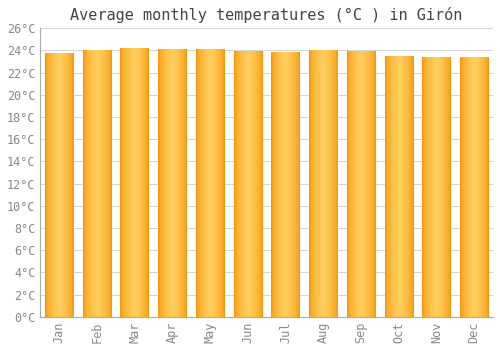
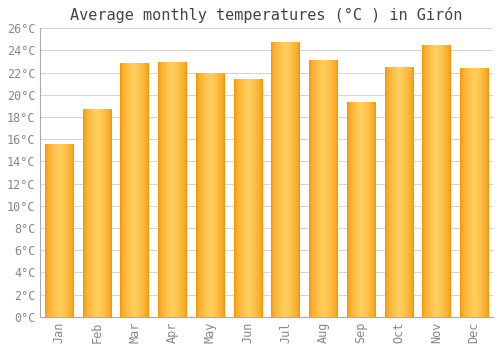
Jan: 23.7°C -> 15.5°C
Feb: 24.0°C -> 18.7°C
Mar: 24.2°C -> 22.8°C
Apr: 24.1°C -> 22.9°C
May: 24.1°C -> 21.9°C
Jun: 23.9°C -> 21.4°C
Jul: 23.8°C -> 24.7°C
Aug: 24.0°C -> 23.1°C
Sep: 23.9°C -> 19.3°C
Oct: 23.5°C -> 22.5°C
Nov: 23.4°C -> 24.5°C
Dec: 23.4°C -> 22.4°C
